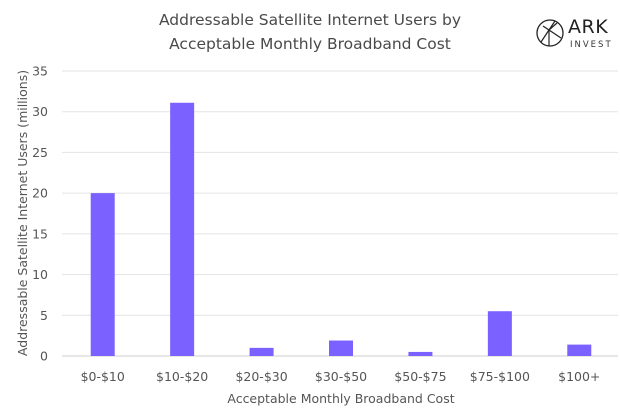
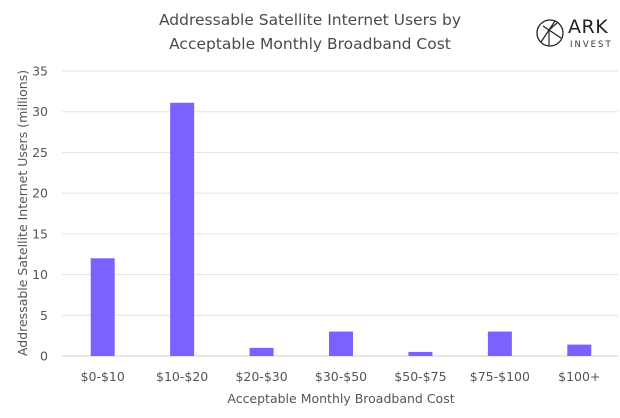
$0-$10: 20 -> 12
$30-$50: 2 -> 3
$75-$100: 6 -> 3
